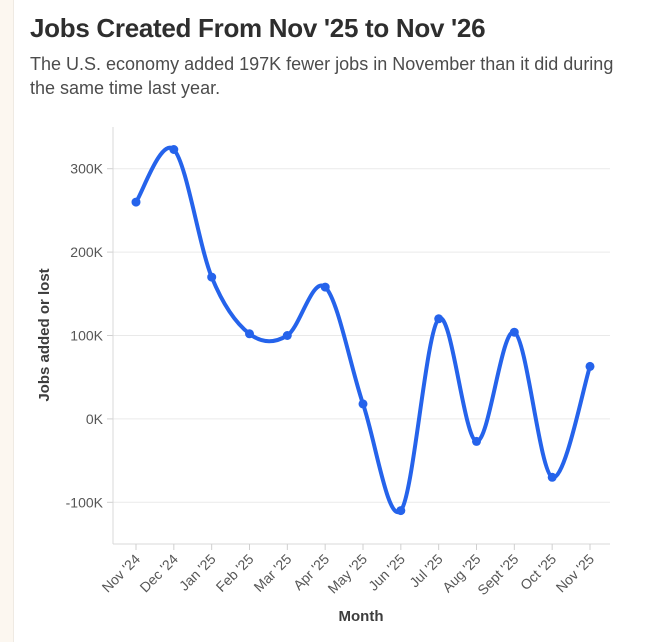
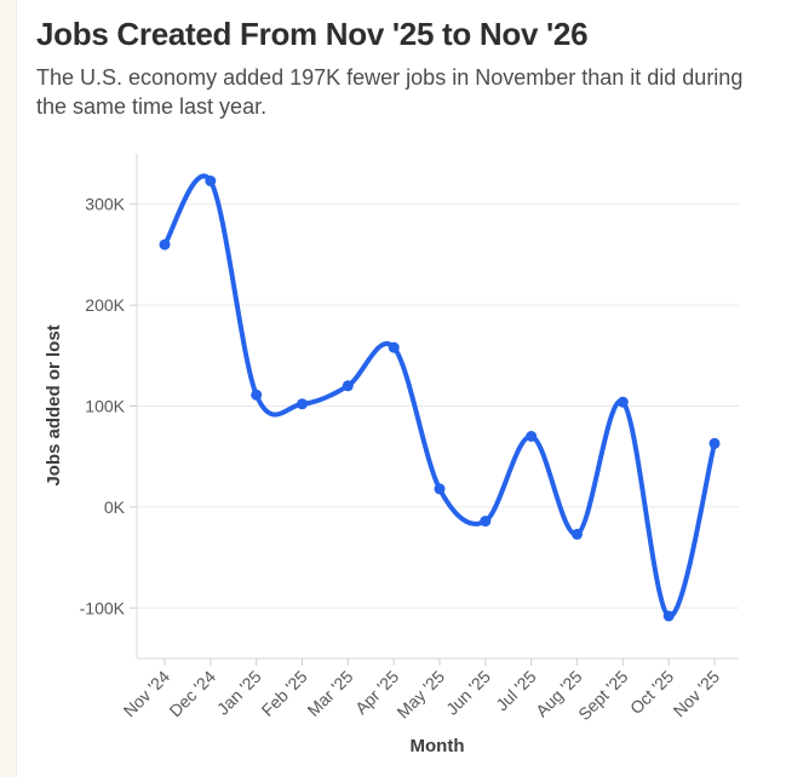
Jan '25: 170K -> 110K
Mar '25: 100K -> 120K
Jun '25: -110K -> -10K
Jul '25: 120K -> 70K
Oct '25: -70K -> -110K
